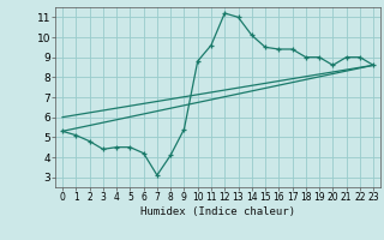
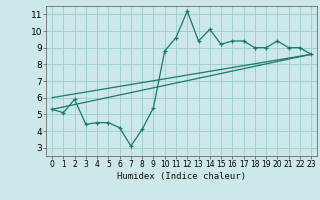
2: 4.8 -> 5.9
13: 11.0 -> 9.4
15: 9.5 -> 9.2
20: 8.6 -> 9.4
